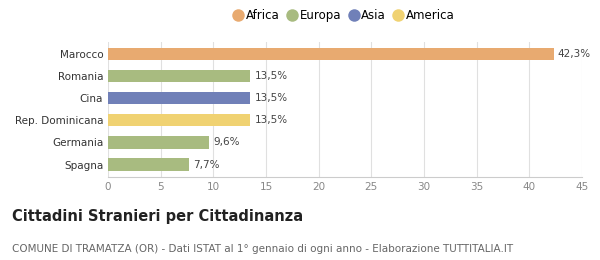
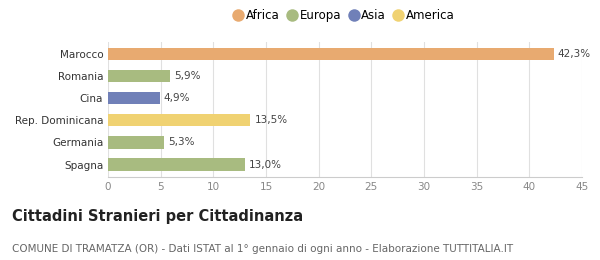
Romania: 13,5% -> 5,9%
Cina: 13,5% -> 4,9%
Germania: 9,6% -> 5,3%
Spagna: 7,7% -> 13,0%
